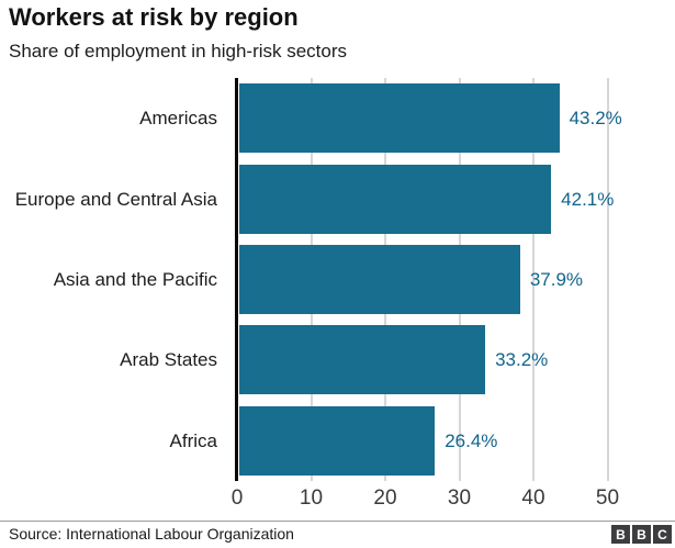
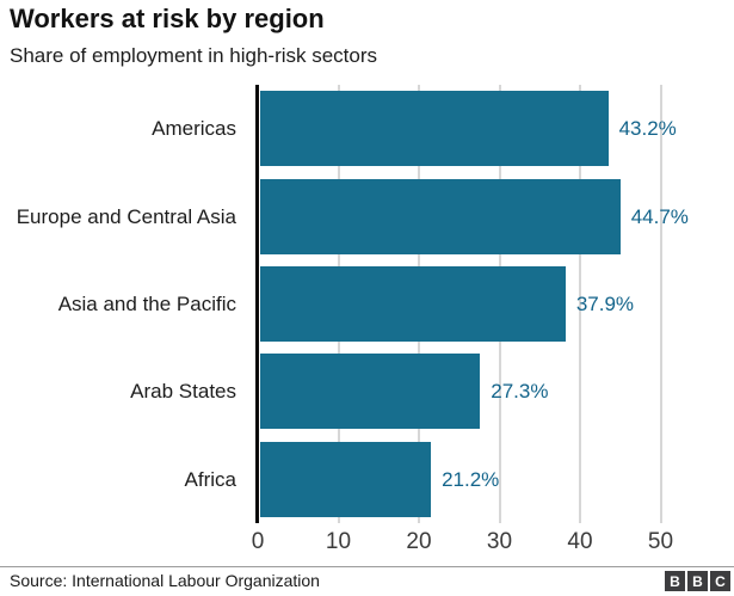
Europe and Central Asia: 42.1% -> 44.7%
Arab States: 33.2% -> 27.3%
Africa: 26.4% -> 21.2%
